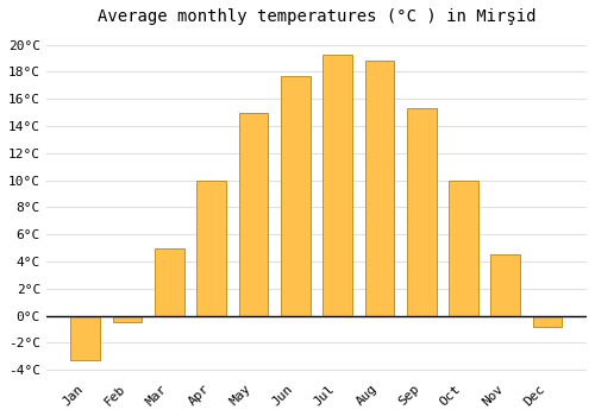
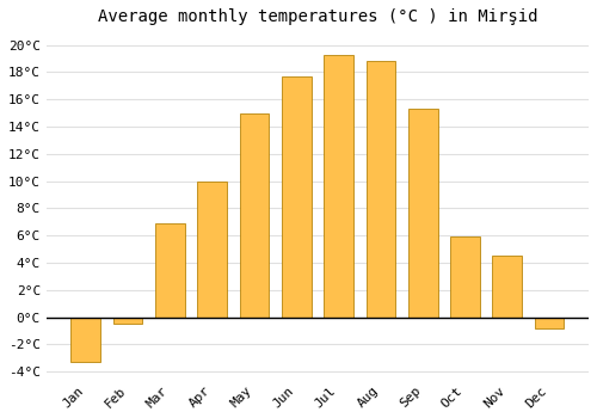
Mar: 5.0°C -> 6.9°C
Oct: 10.0°C -> 5.9°C
